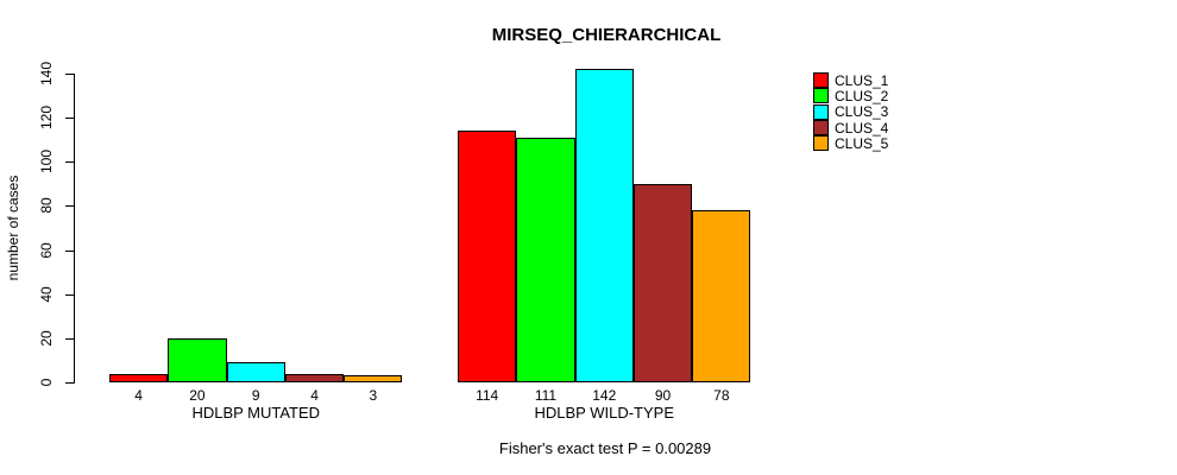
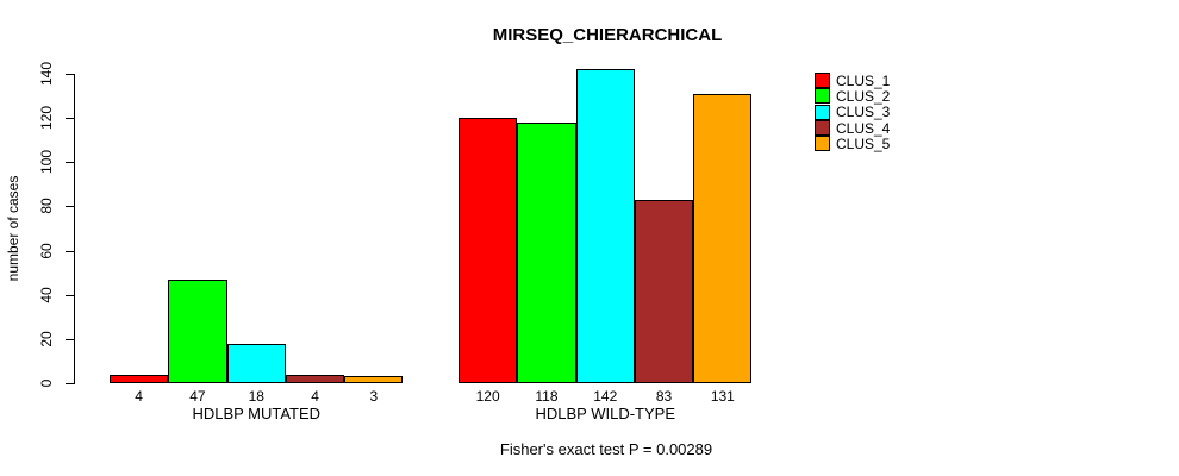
CLUS_2/HDLBP MUTATED: 20 -> 47
CLUS_3/HDLBP MUTATED: 9 -> 18
CLUS_1/HDLBP WILD-TYPE: 114 -> 120
CLUS_2/HDLBP WILD-TYPE: 111 -> 118
CLUS_4/HDLBP WILD-TYPE: 90 -> 83
CLUS_5/HDLBP WILD-TYPE: 78 -> 131
